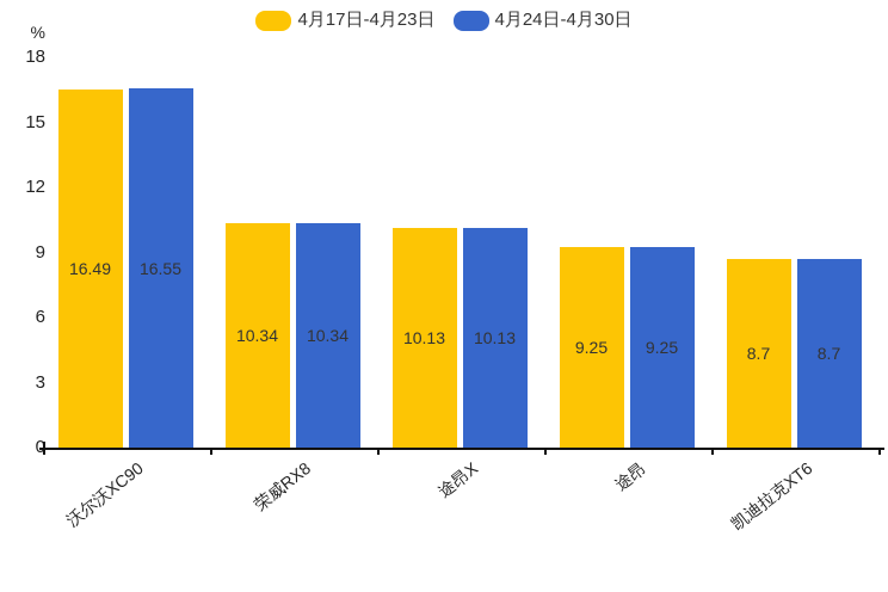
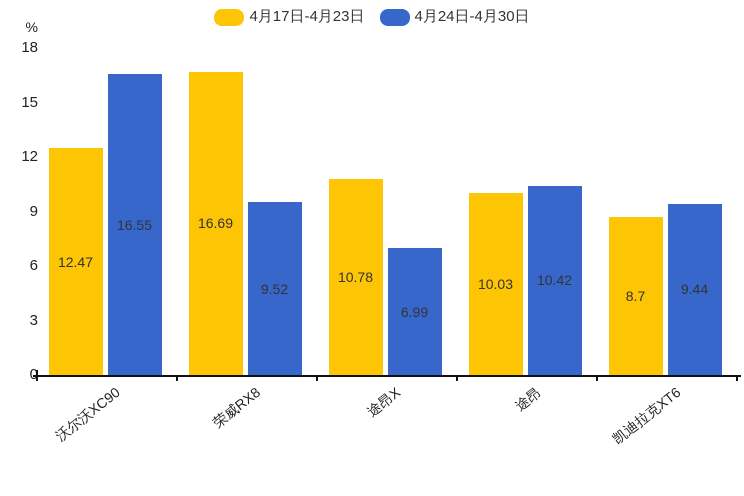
4月17日-4月23日/沃尔沃XC90: 16.49 -> 12.47
4月17日-4月23日/荣威RX8: 10.34 -> 16.69
4月24日-4月30日/荣威RX8: 10.34 -> 9.52
4月17日-4月23日/途昂X: 10.13 -> 10.78
4月24日-4月30日/途昂X: 10.13 -> 6.99
4月17日-4月23日/途昂: 9.25 -> 10.03
4月24日-4月30日/途昂: 9.25 -> 10.42
4月24日-4月30日/凯迪拉克XT6: 8.7 -> 9.44
